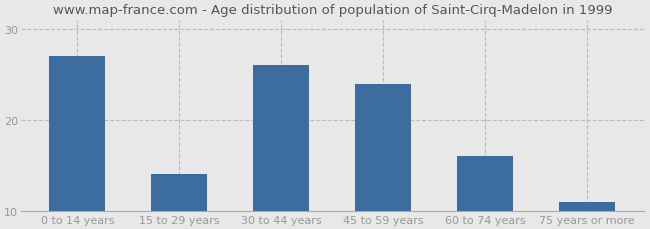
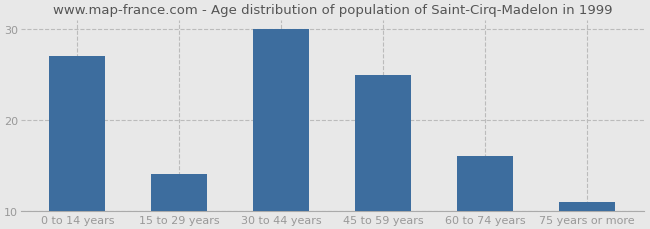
30 to 44 years: 26 -> 30
45 to 59 years: 24 -> 25
